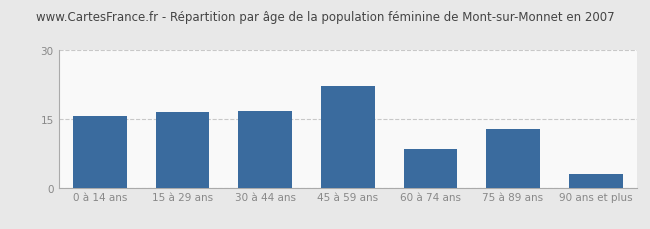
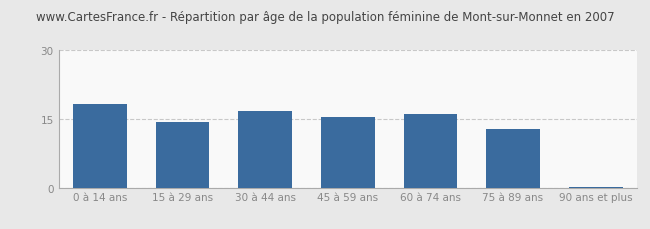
0 à 14 ans: 15.5 -> 18.2
15 à 29 ans: 16.5 -> 14.3
45 à 59 ans: 22.0 -> 15.4
60 à 74 ans: 8.5 -> 15.9
90 ans et plus: 3.0 -> 0.2
